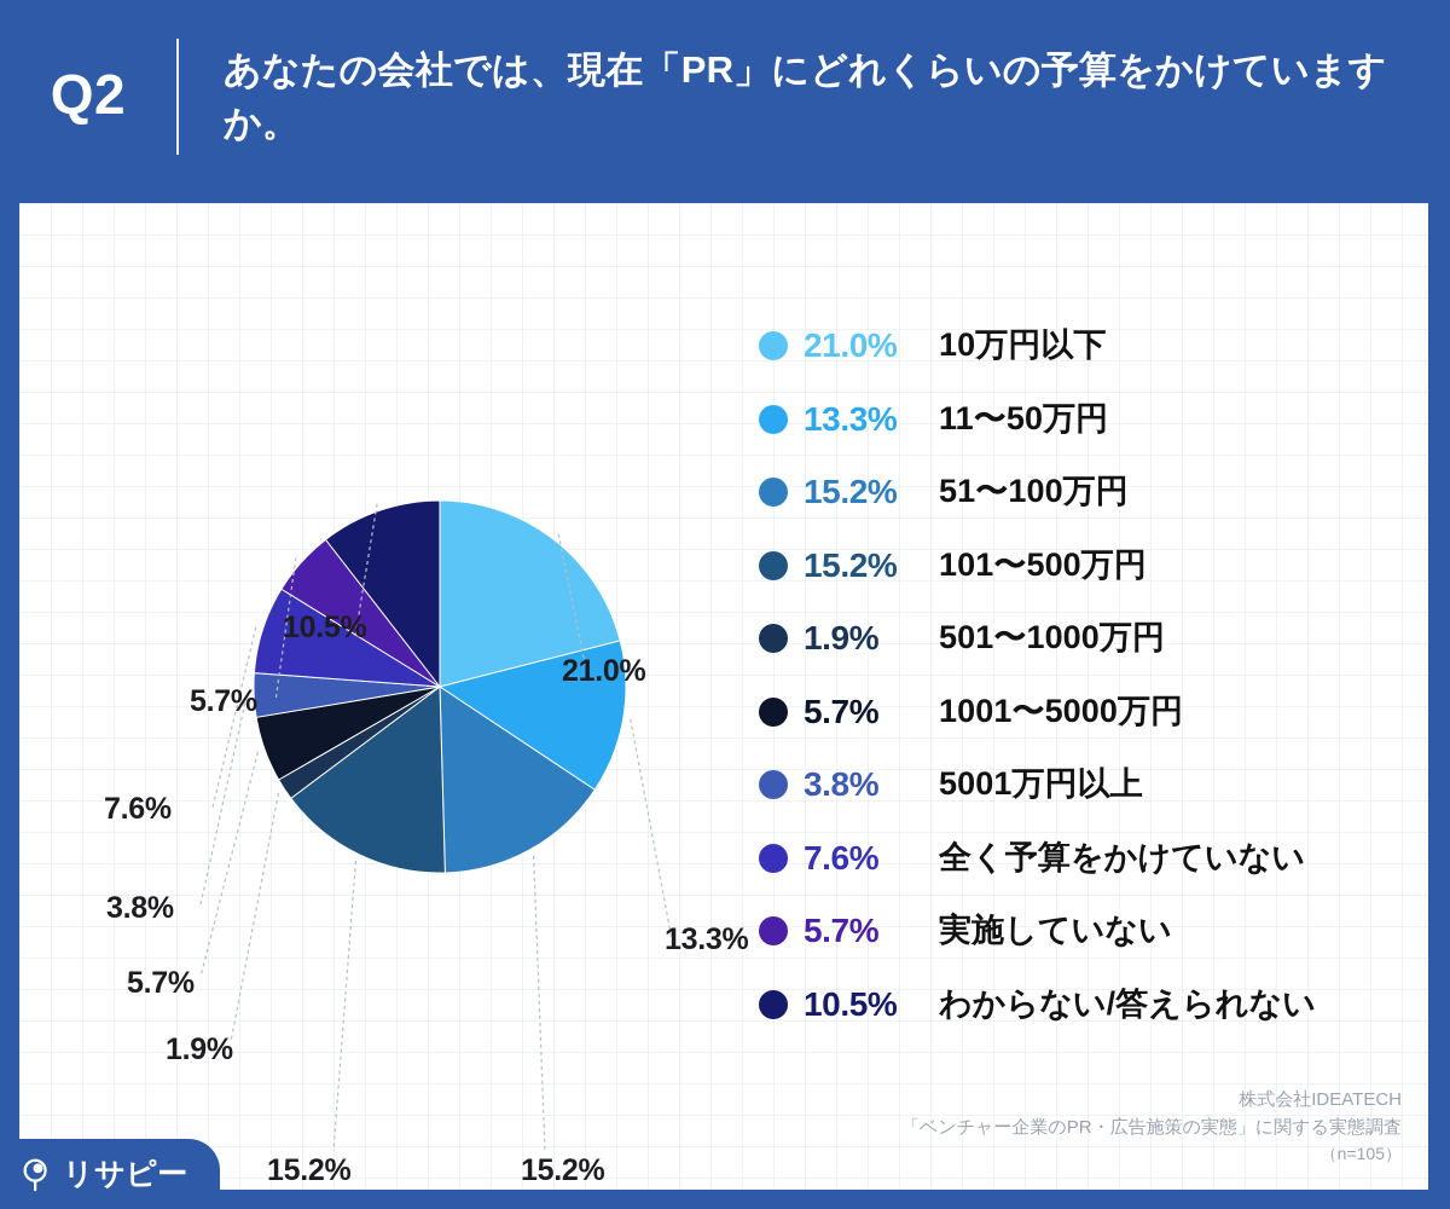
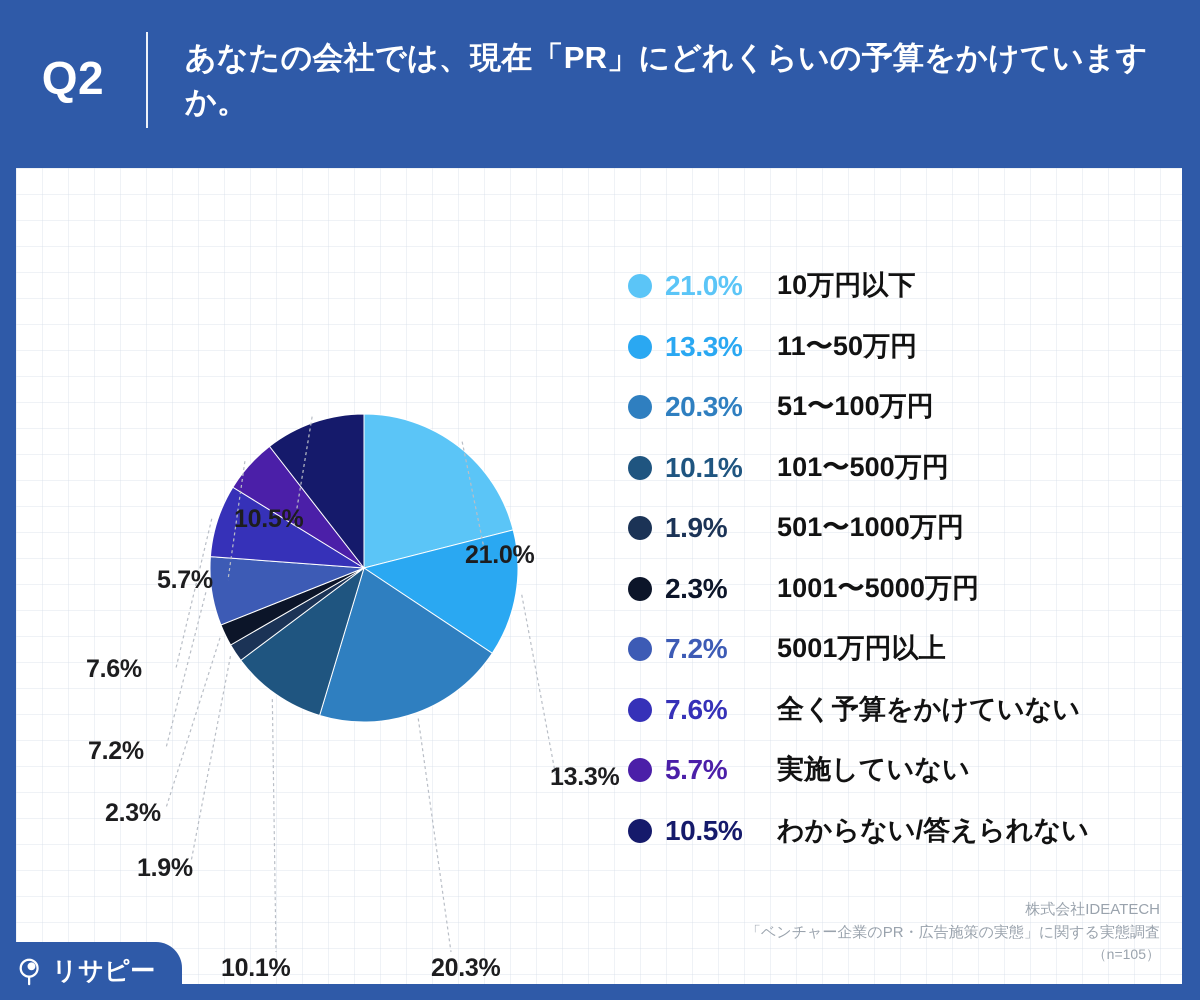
51〜100万円: 15.2% -> 20.3%
101〜500万円: 15.2% -> 10.1%
1001〜5000万円: 5.7% -> 2.3%
5001万円以上: 3.8% -> 7.2%
